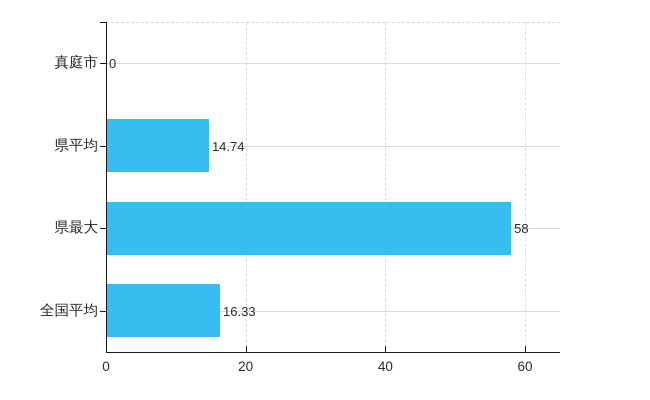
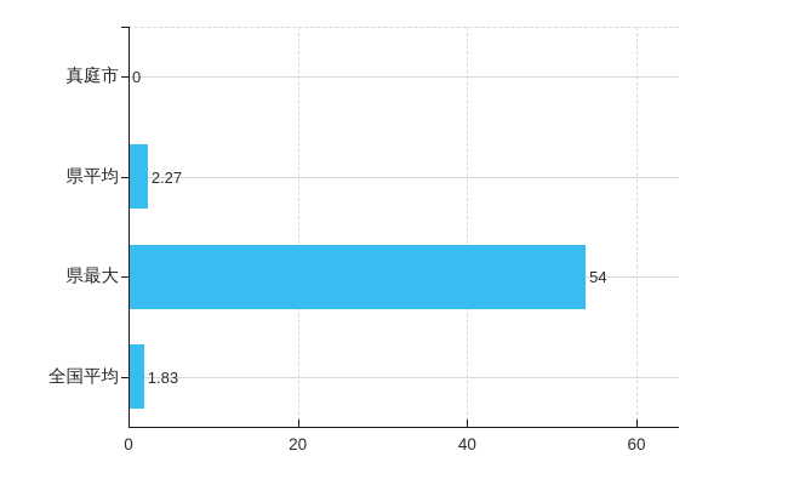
県平均: 14.74 -> 2.27
県最大: 58 -> 54
全国平均: 16.33 -> 1.83
